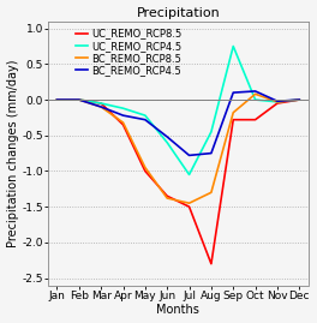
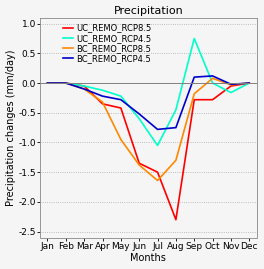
UC_REMO_RCP8.5/May: -1.00 -> -0.42
BC_REMO_RCP8.5/Jul: -1.45 -> -1.64
UC_REMO_RCP4.5/Nov: -0.03 -> -0.16
